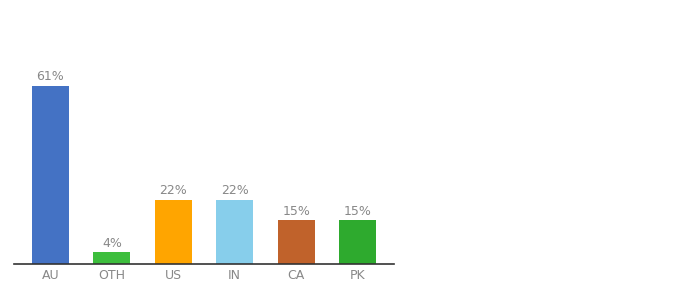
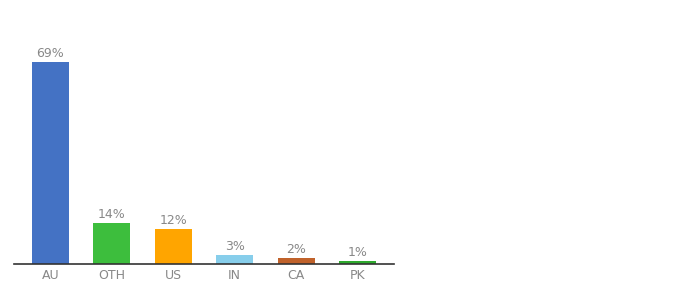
AU: 61% -> 69%
OTH: 4% -> 14%
US: 22% -> 12%
IN: 22% -> 3%
CA: 15% -> 2%
PK: 15% -> 1%
